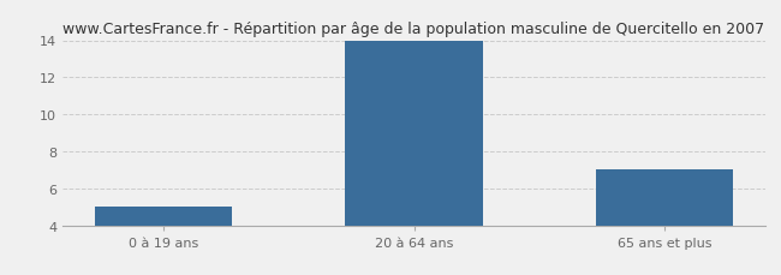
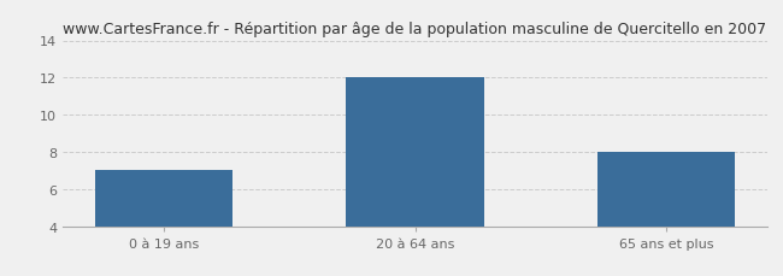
0 à 19 ans: 5 -> 7
20 à 64 ans: 14 -> 12
65 ans et plus: 7 -> 8
